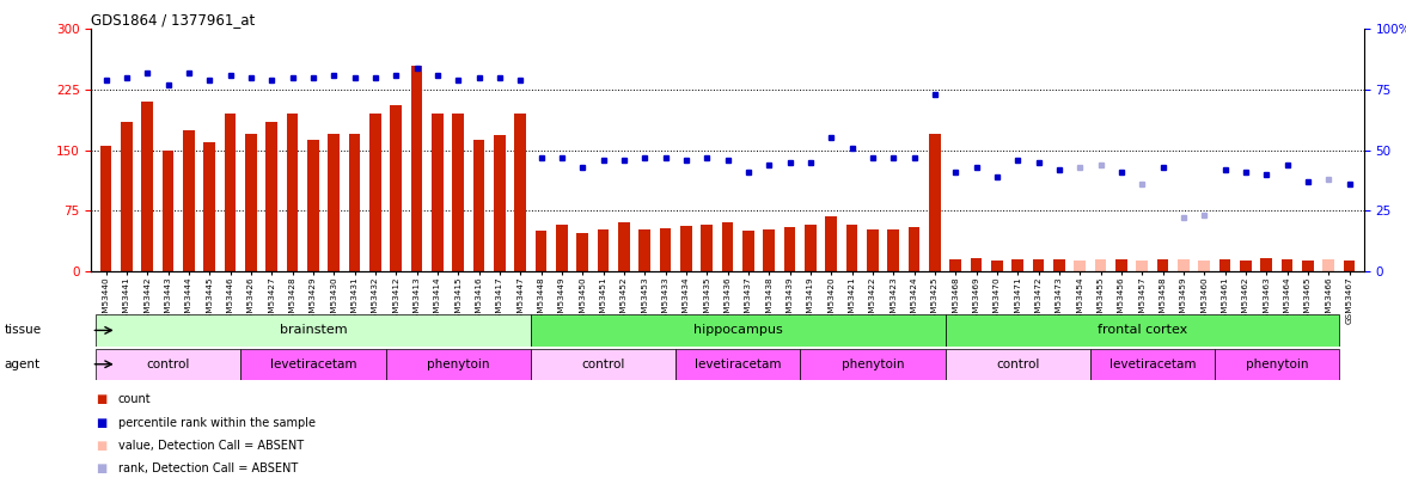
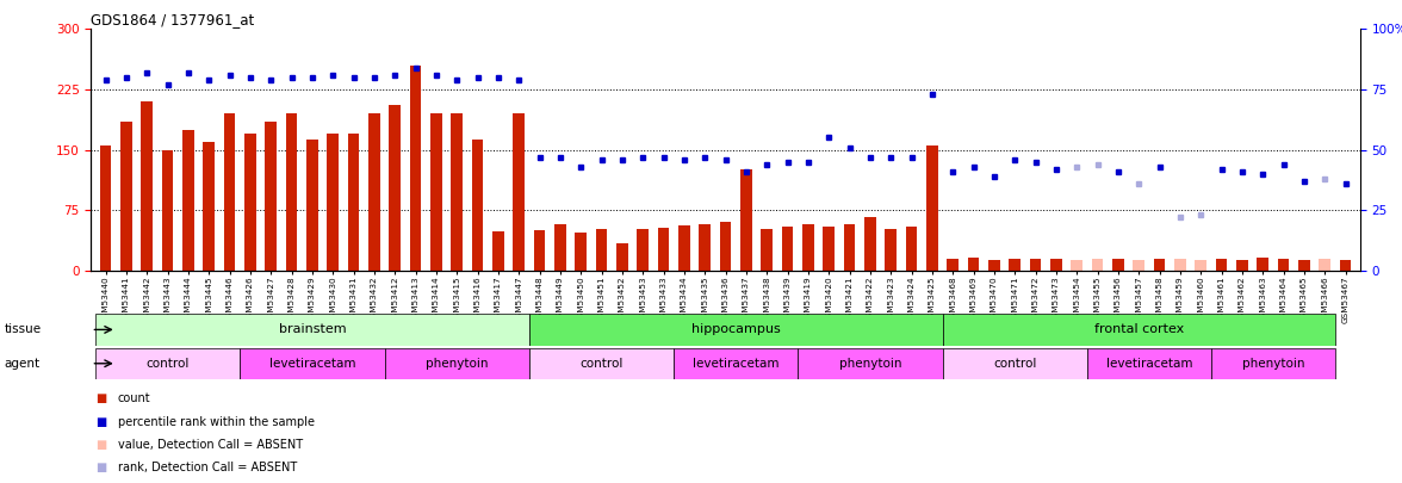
GSM53417: 168 -> 48
GSM53452: 60 -> 34
GSM53437: 50 -> 126
GSM53420: 68 -> 54
GSM53422: 52 -> 66
GSM53425: 170 -> 156
